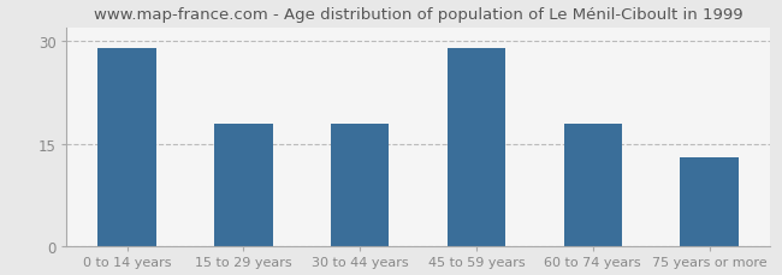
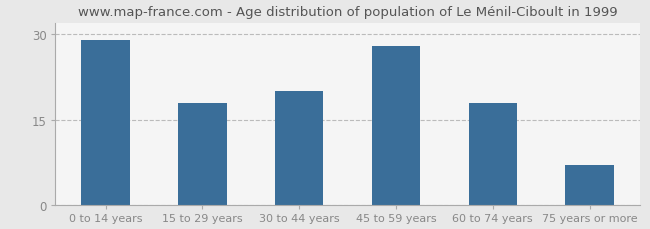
30 to 44 years: 18 -> 20
45 to 59 years: 29 -> 28
75 years or more: 13 -> 7
